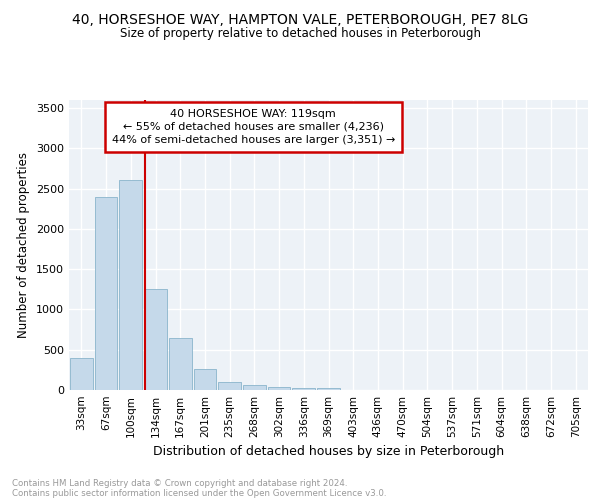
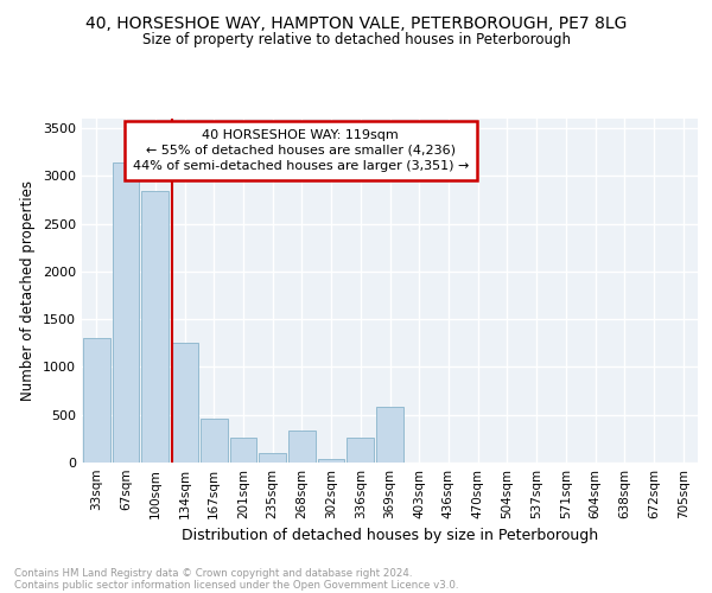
33sqm: 400 -> 1300
67sqm: 2390 -> 3140
100sqm: 2610 -> 2840
167sqm: 640 -> 460
268sqm: 60 -> 340
336sqm: 20 -> 260
369sqm: 20 -> 580
